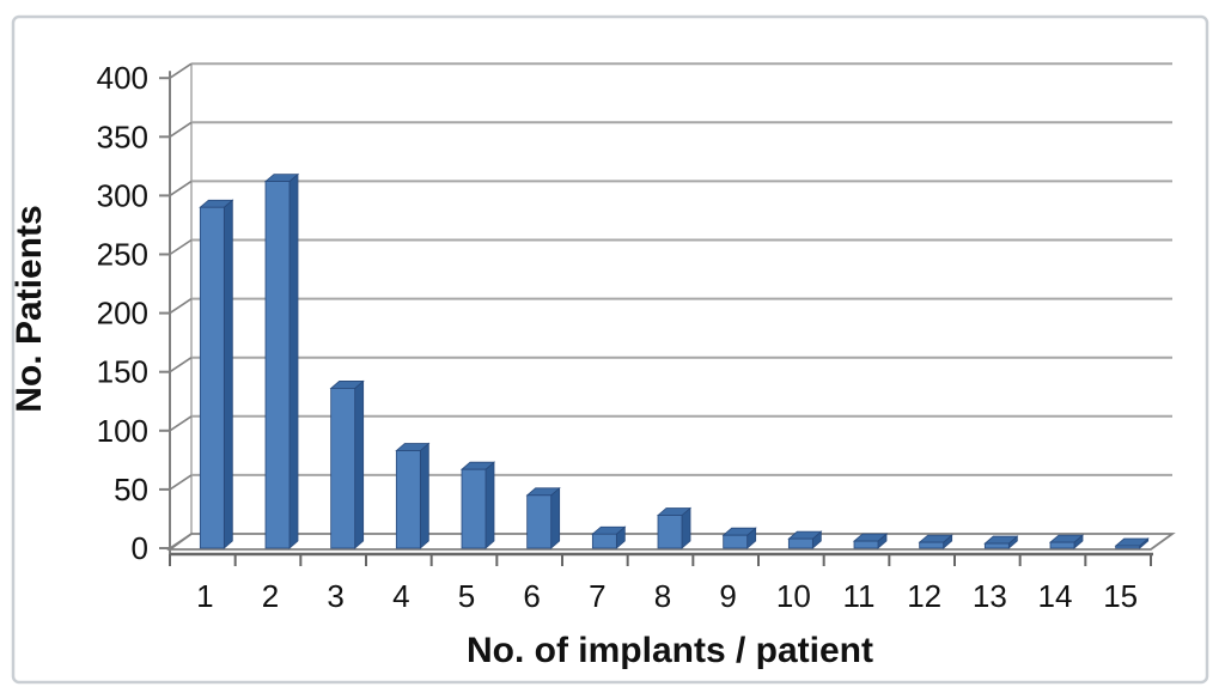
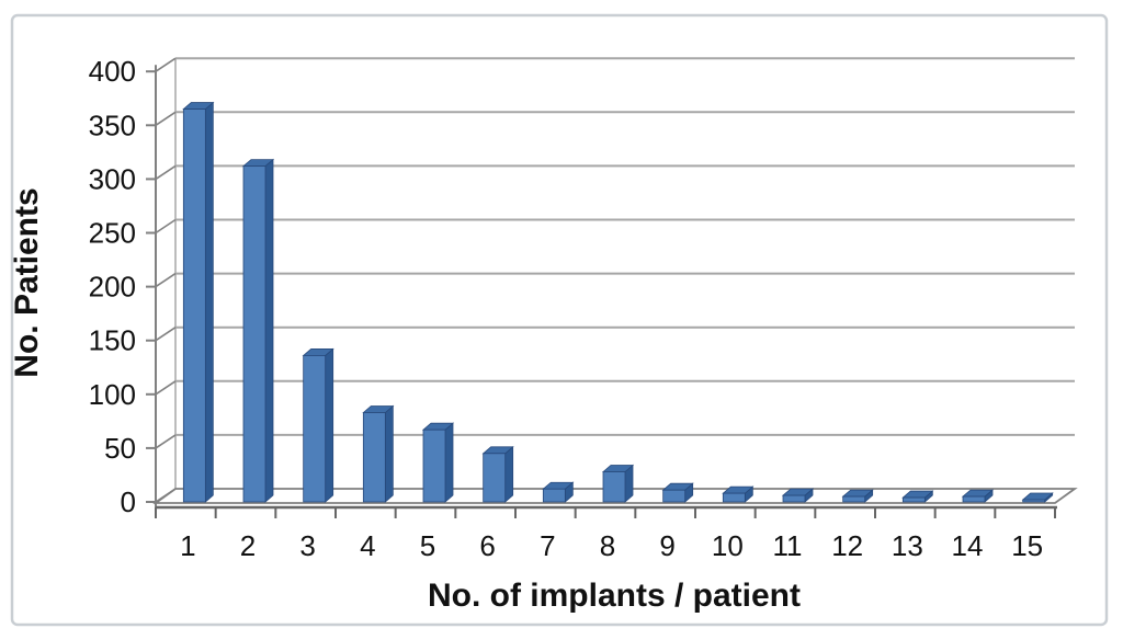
1: 290 -> 360
